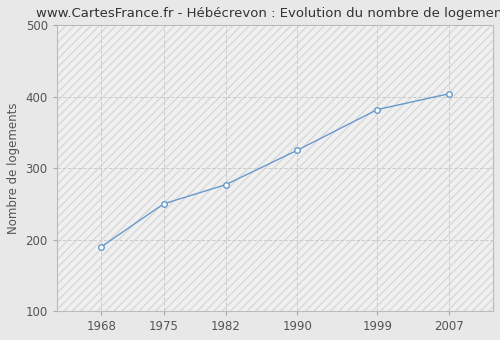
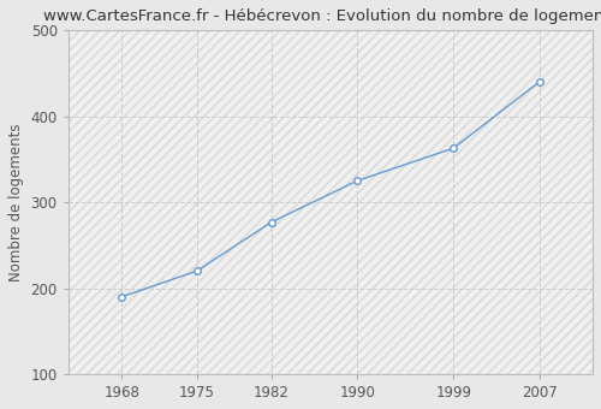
1975: 250 -> 220
1999: 382 -> 363
2007: 404 -> 440
